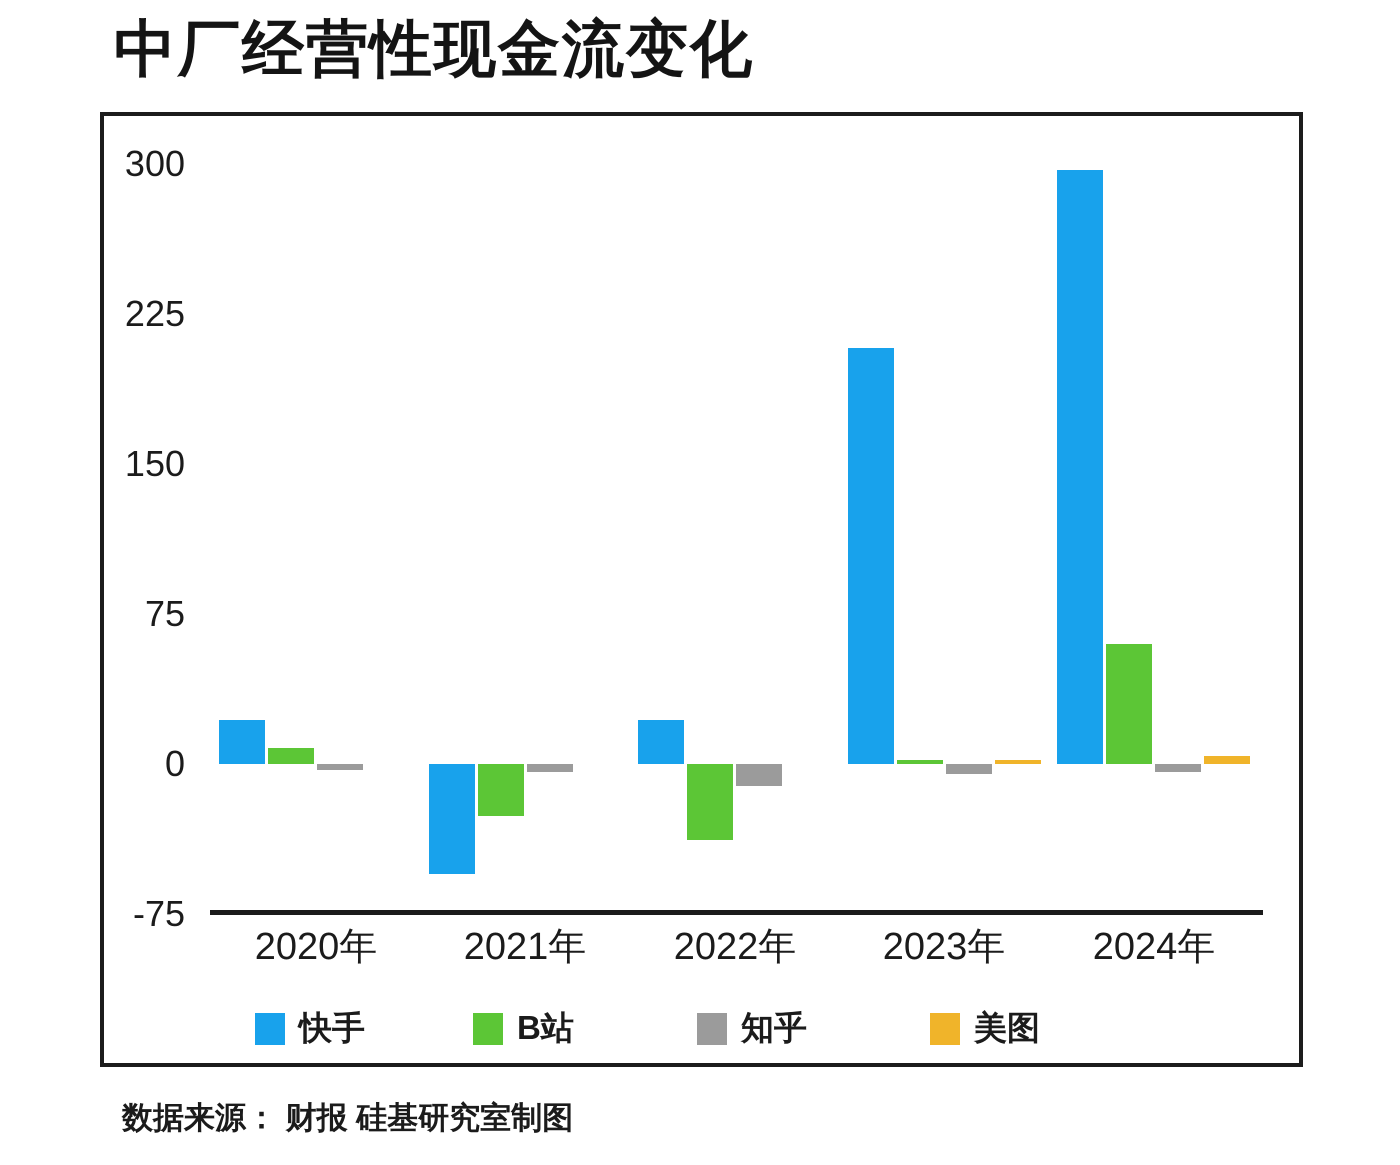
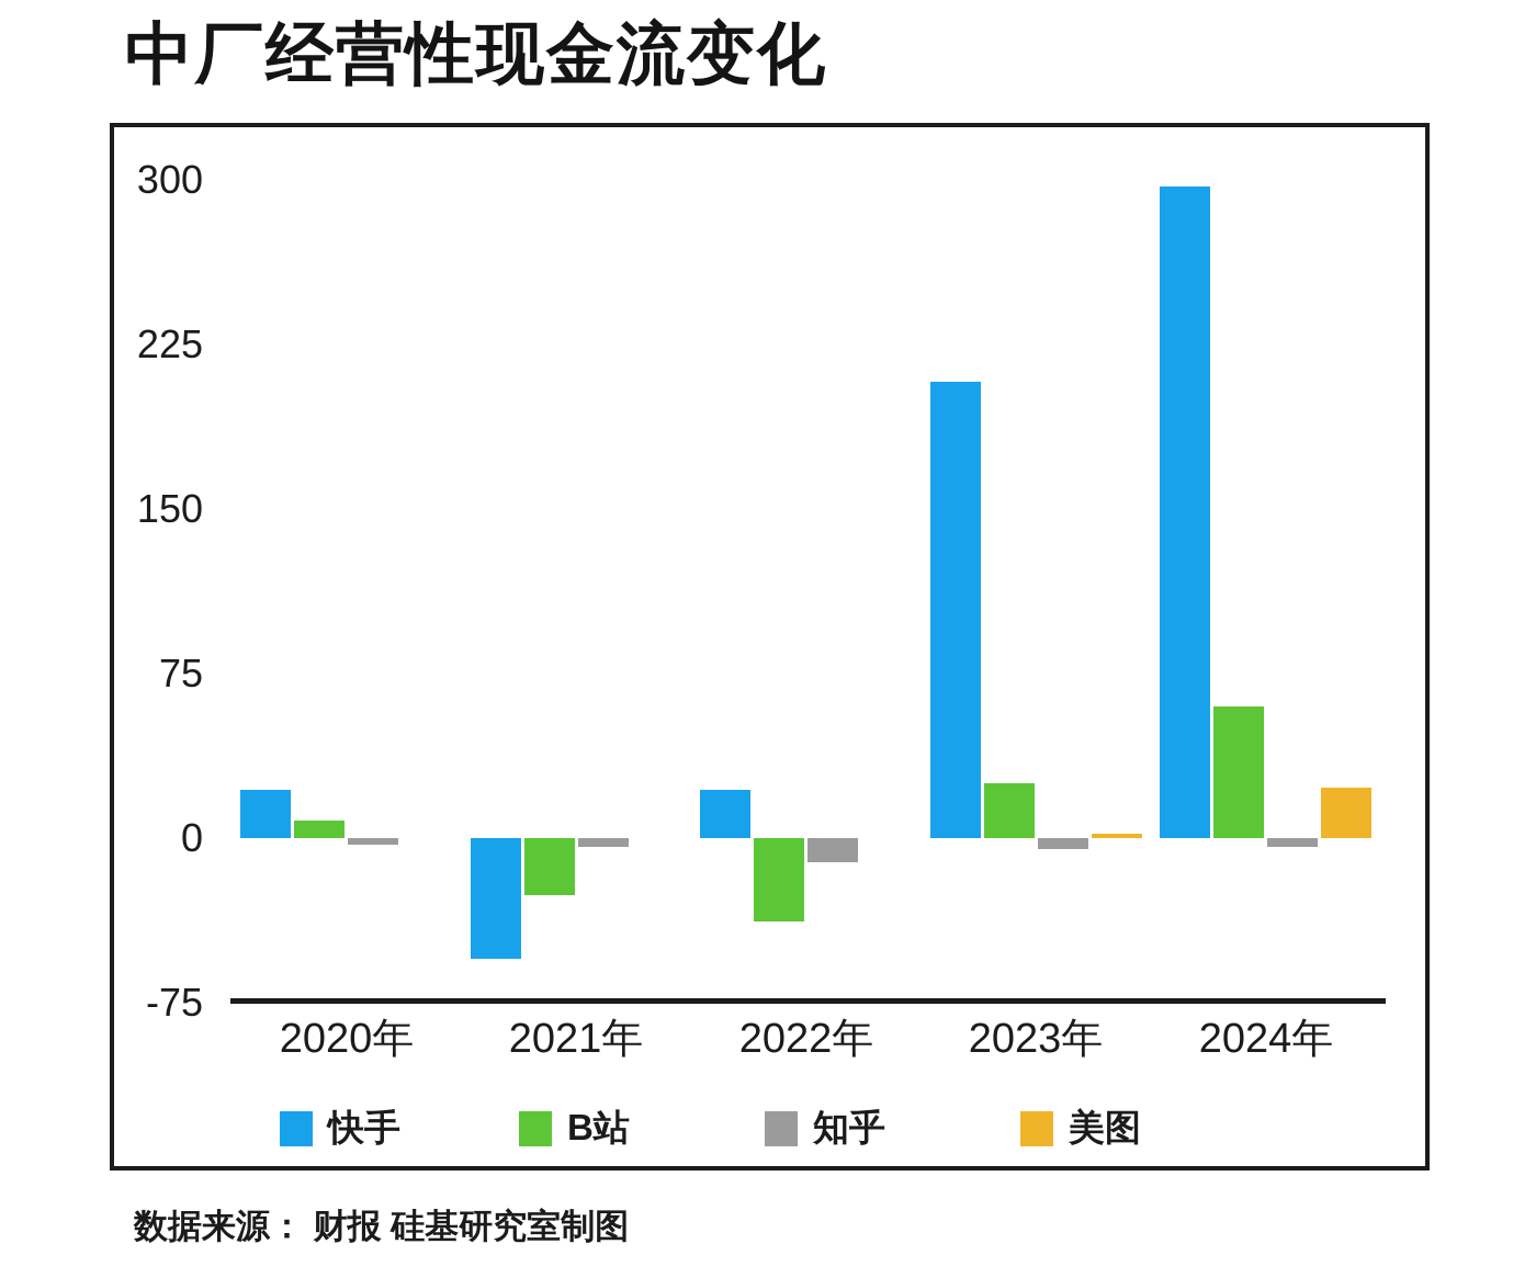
B站/2023年: 2 -> 25
美图/2024年: 4 -> 23
